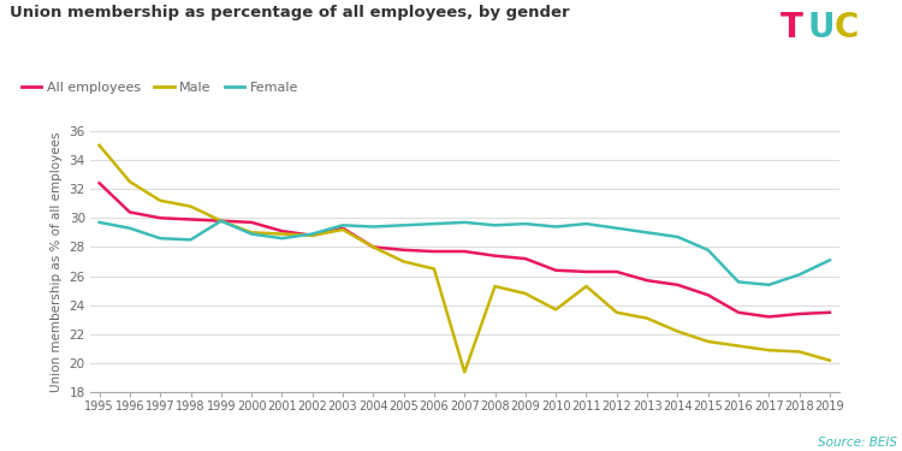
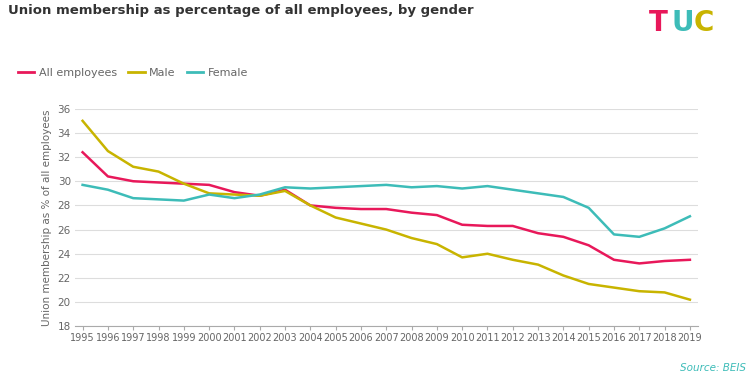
Female/1999: 29.8 -> 28.4
Male/2007: 19.4 -> 26.0
Male/2011: 25.3 -> 24.0
